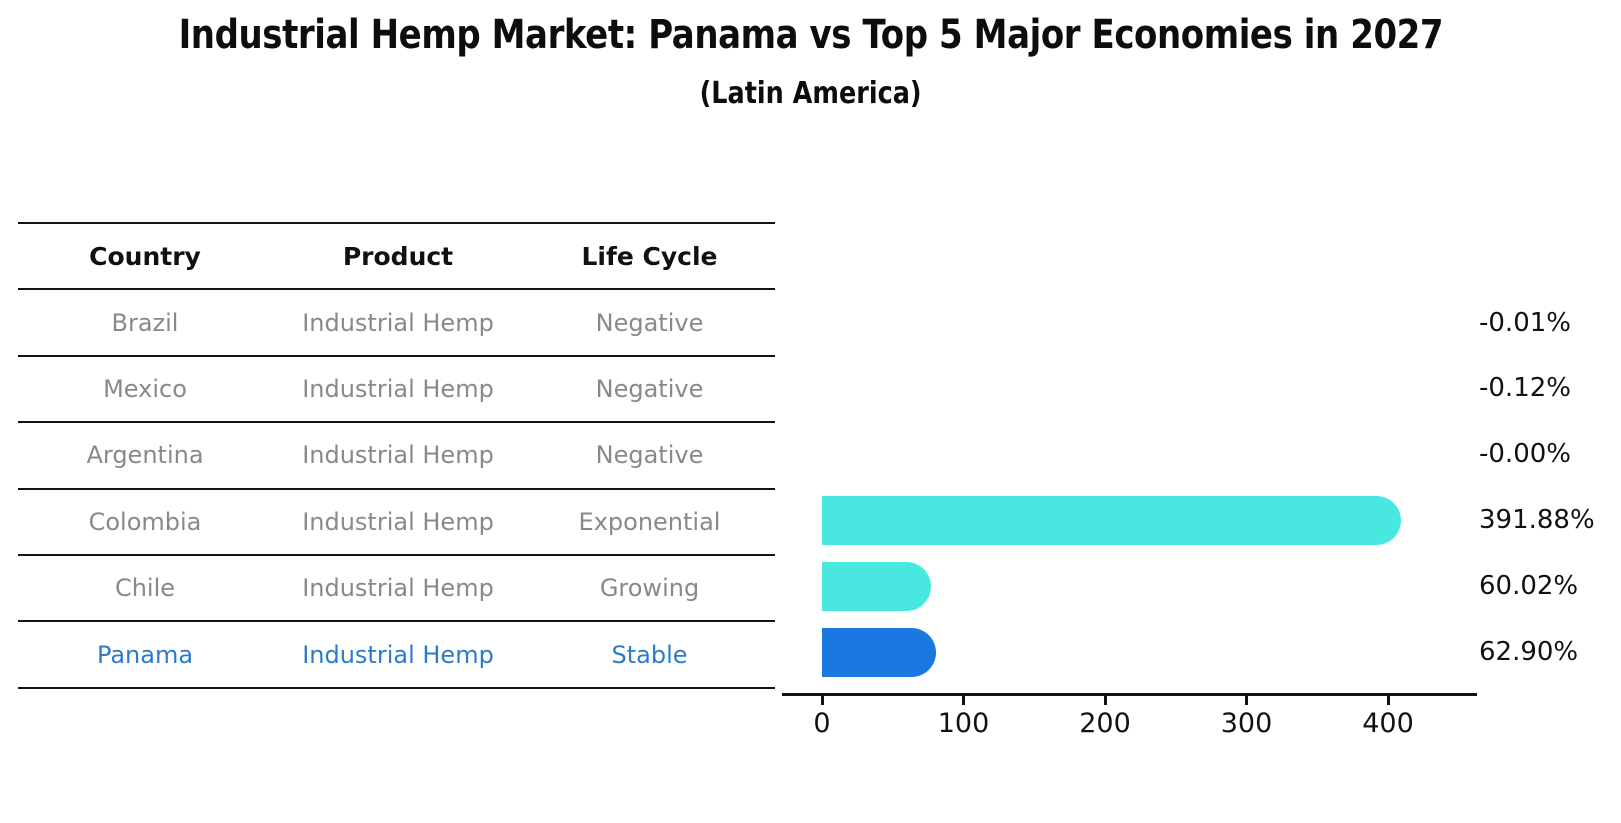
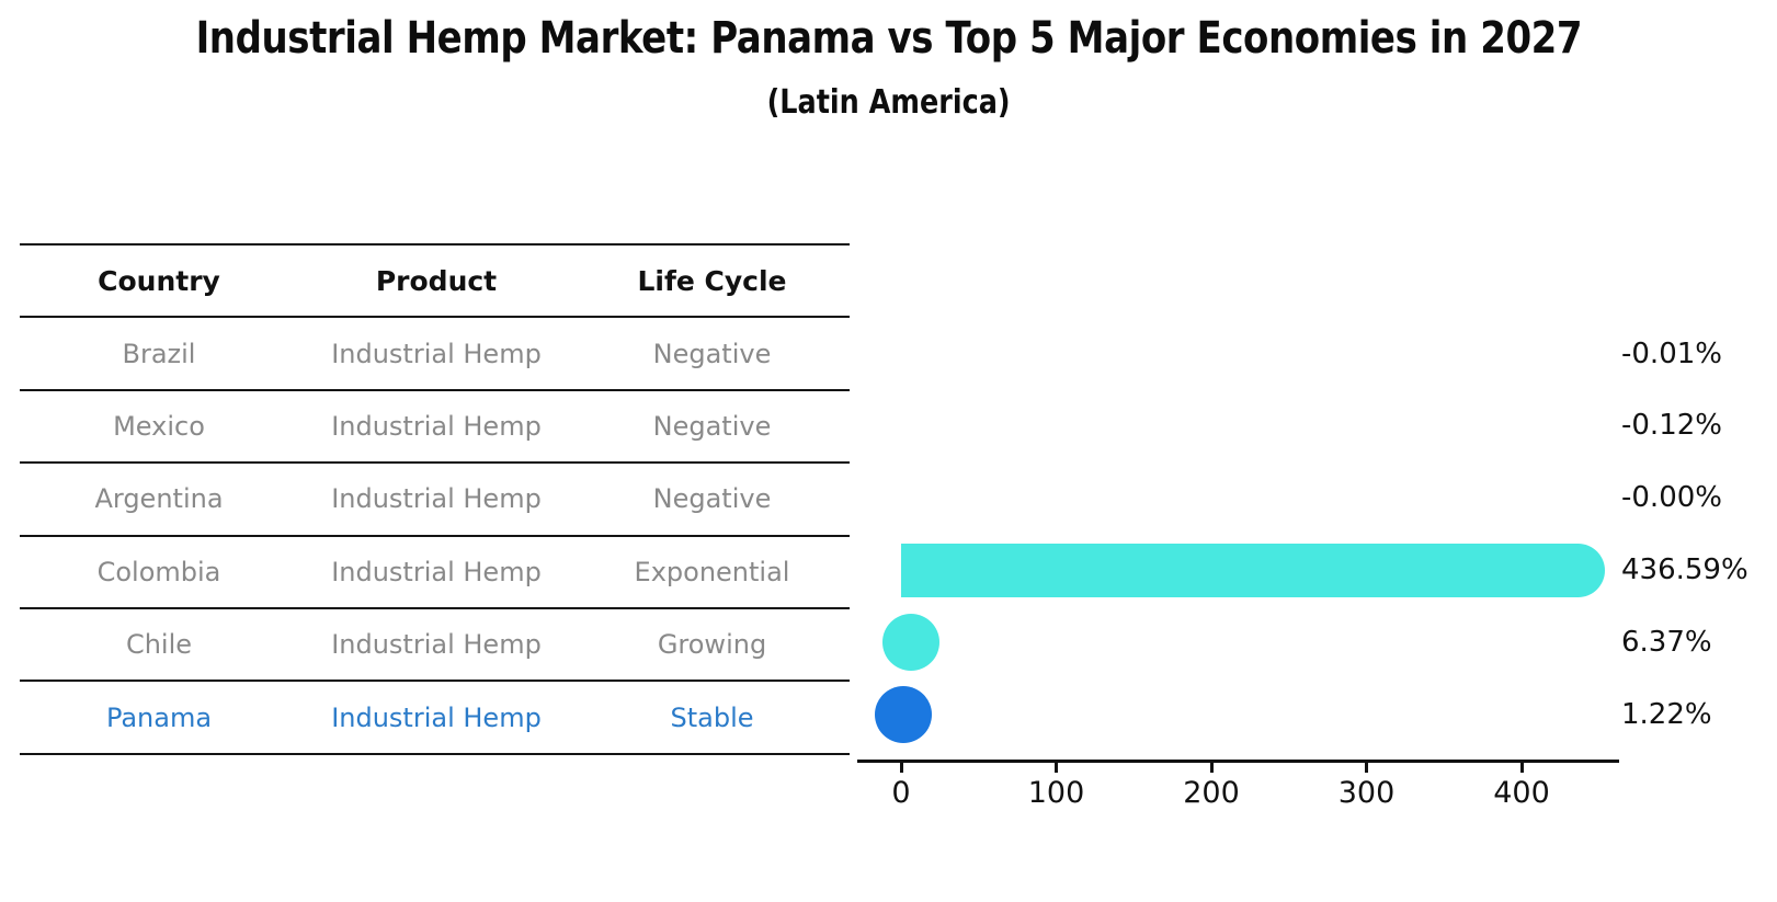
Colombia: 391.88% -> 436.59%
Chile: 60.02% -> 6.37%
Panama: 62.90% -> 1.22%
